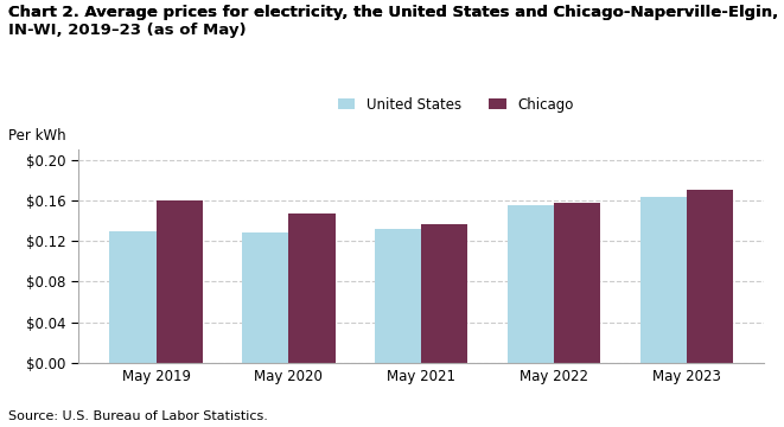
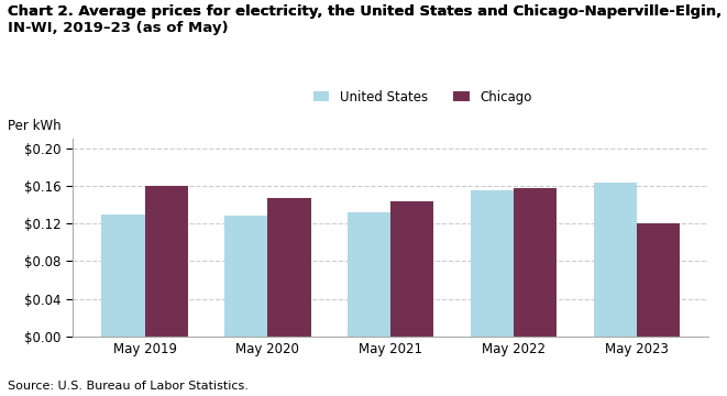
Chicago/May 2021: $0.136 -> $0.144
Chicago/May 2023: $0.170 -> $0.120
